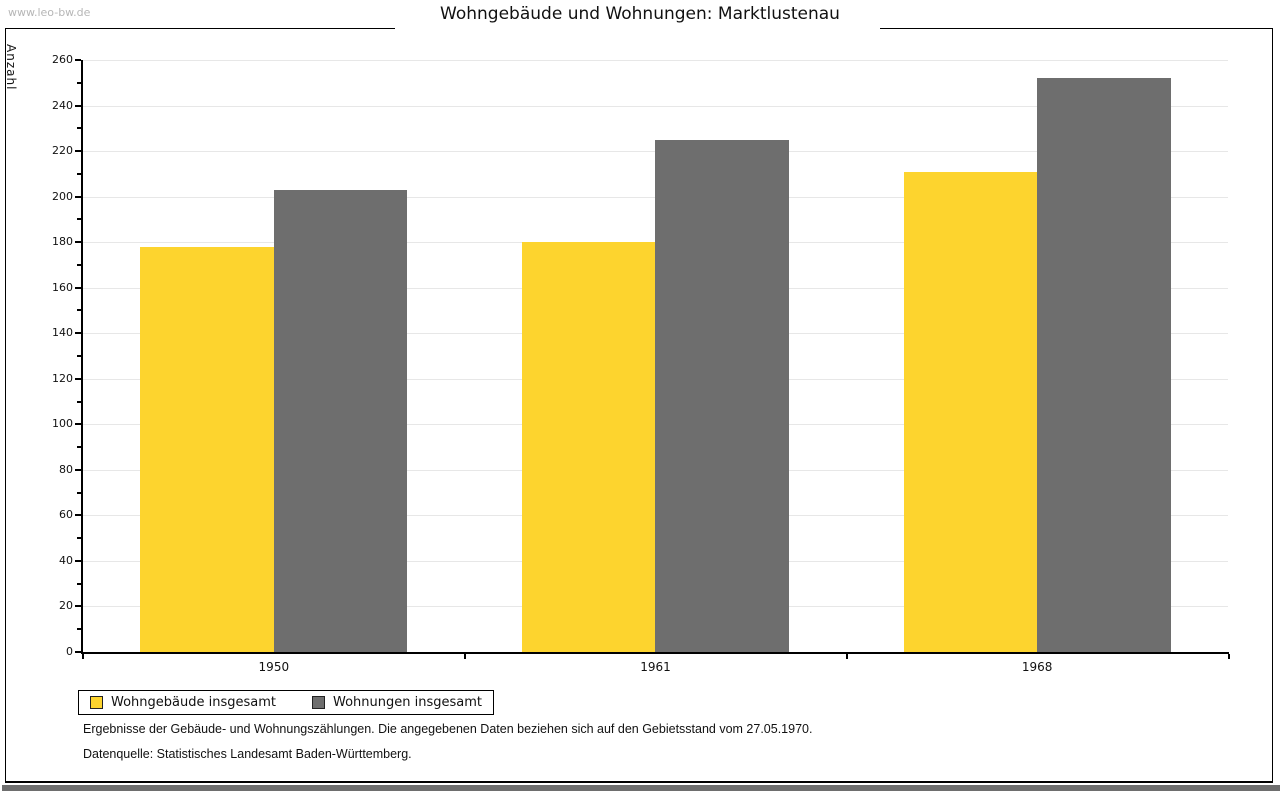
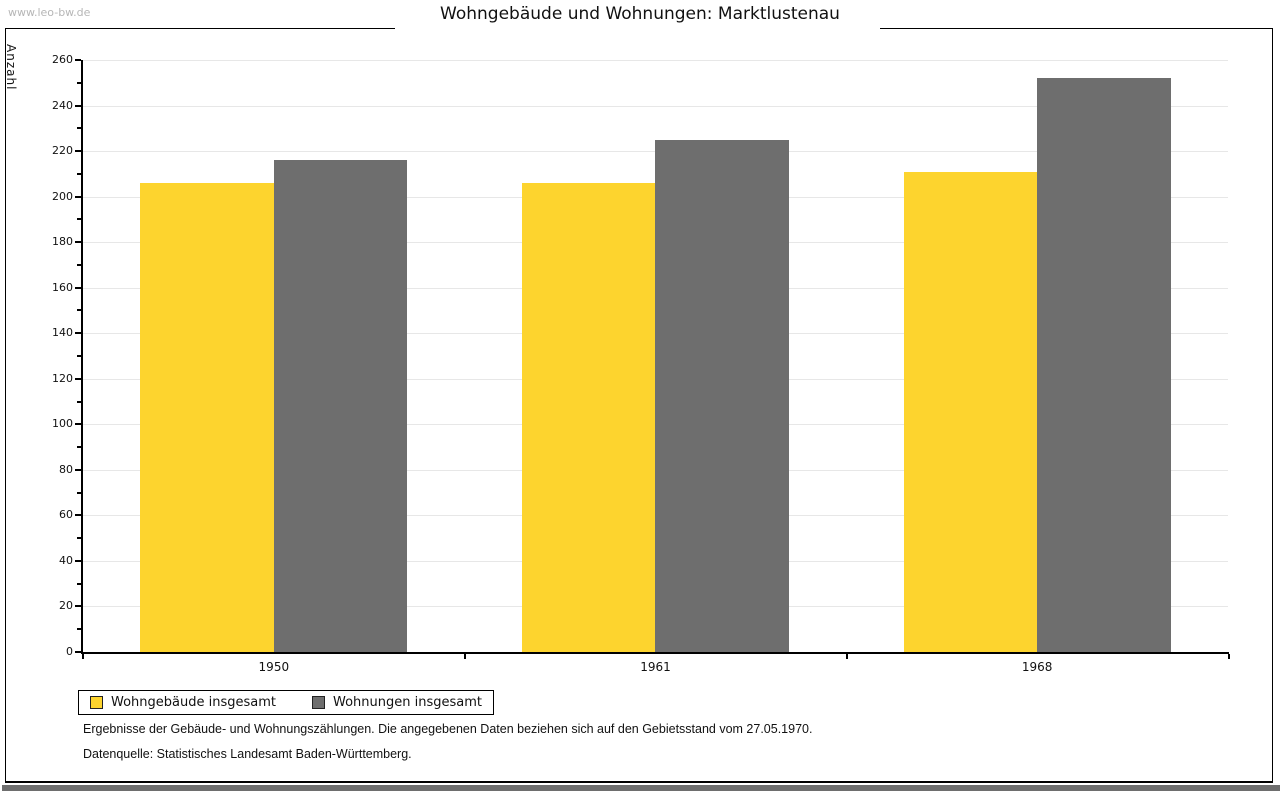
Wohngebäude insgesamt/1950: 178 -> 206
Wohnungen insgesamt/1950: 203 -> 216
Wohngebäude insgesamt/1961: 180 -> 206
